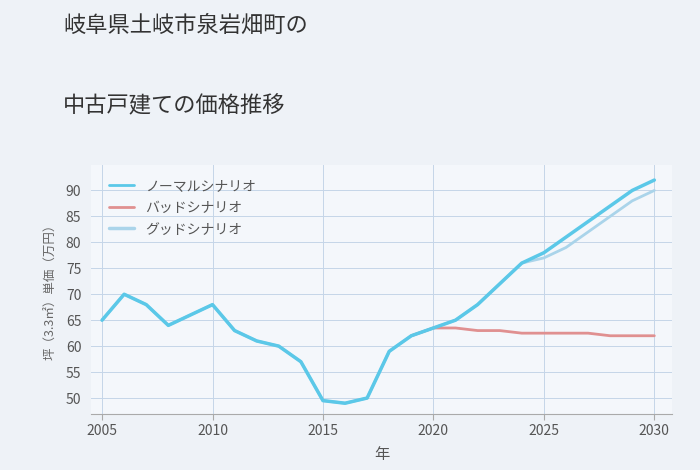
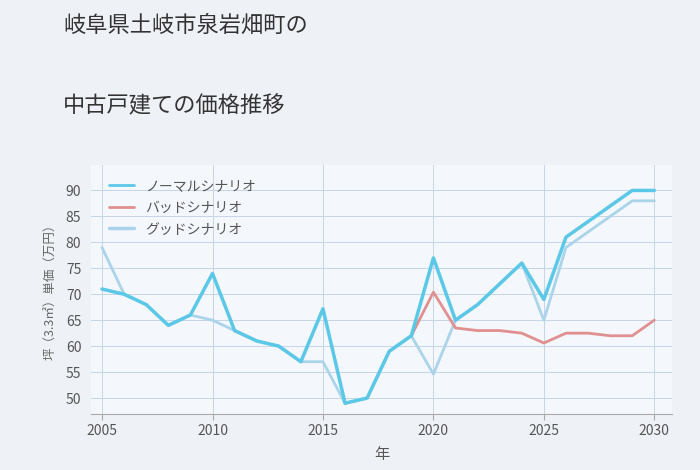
ノーマルシナリオ/2005: 65.0 -> 71.0
グッドシナリオ/2005: 65.0 -> 79.0
ノーマルシナリオ/2010: 68.0 -> 74.0
グッドシナリオ/2010: 68.0 -> 65.0
ノーマルシナリオ/2015: 49.5 -> 67.2
グッドシナリオ/2015: 49.5 -> 57.0
ノーマルシナリオ/2020: 63.5 -> 77.0
バッドシナリオ/2020: 63.5 -> 70.4
グッドシナリオ/2020: 63.5 -> 54.6
ノーマルシナリオ/2025: 78.0 -> 69.0
バッドシナリオ/2025: 62.5 -> 60.6
グッドシナリオ/2025: 77.0 -> 65.0
ノーマルシナリオ/2030: 92.0 -> 90.0
バッドシナリオ/2030: 62.0 -> 65.0
グッドシナリオ/2030: 90.0 -> 88.0
